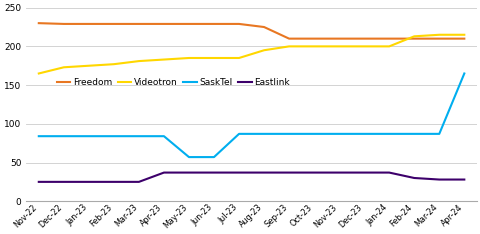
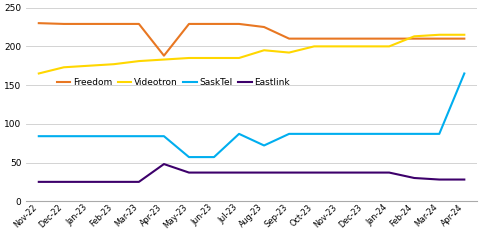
Freedom/Apr-23: 229 -> 188
Eastlink/Apr-23: 37 -> 48
SaskTel/Aug-23: 87 -> 72
Videotron/Sep-23: 200 -> 192
